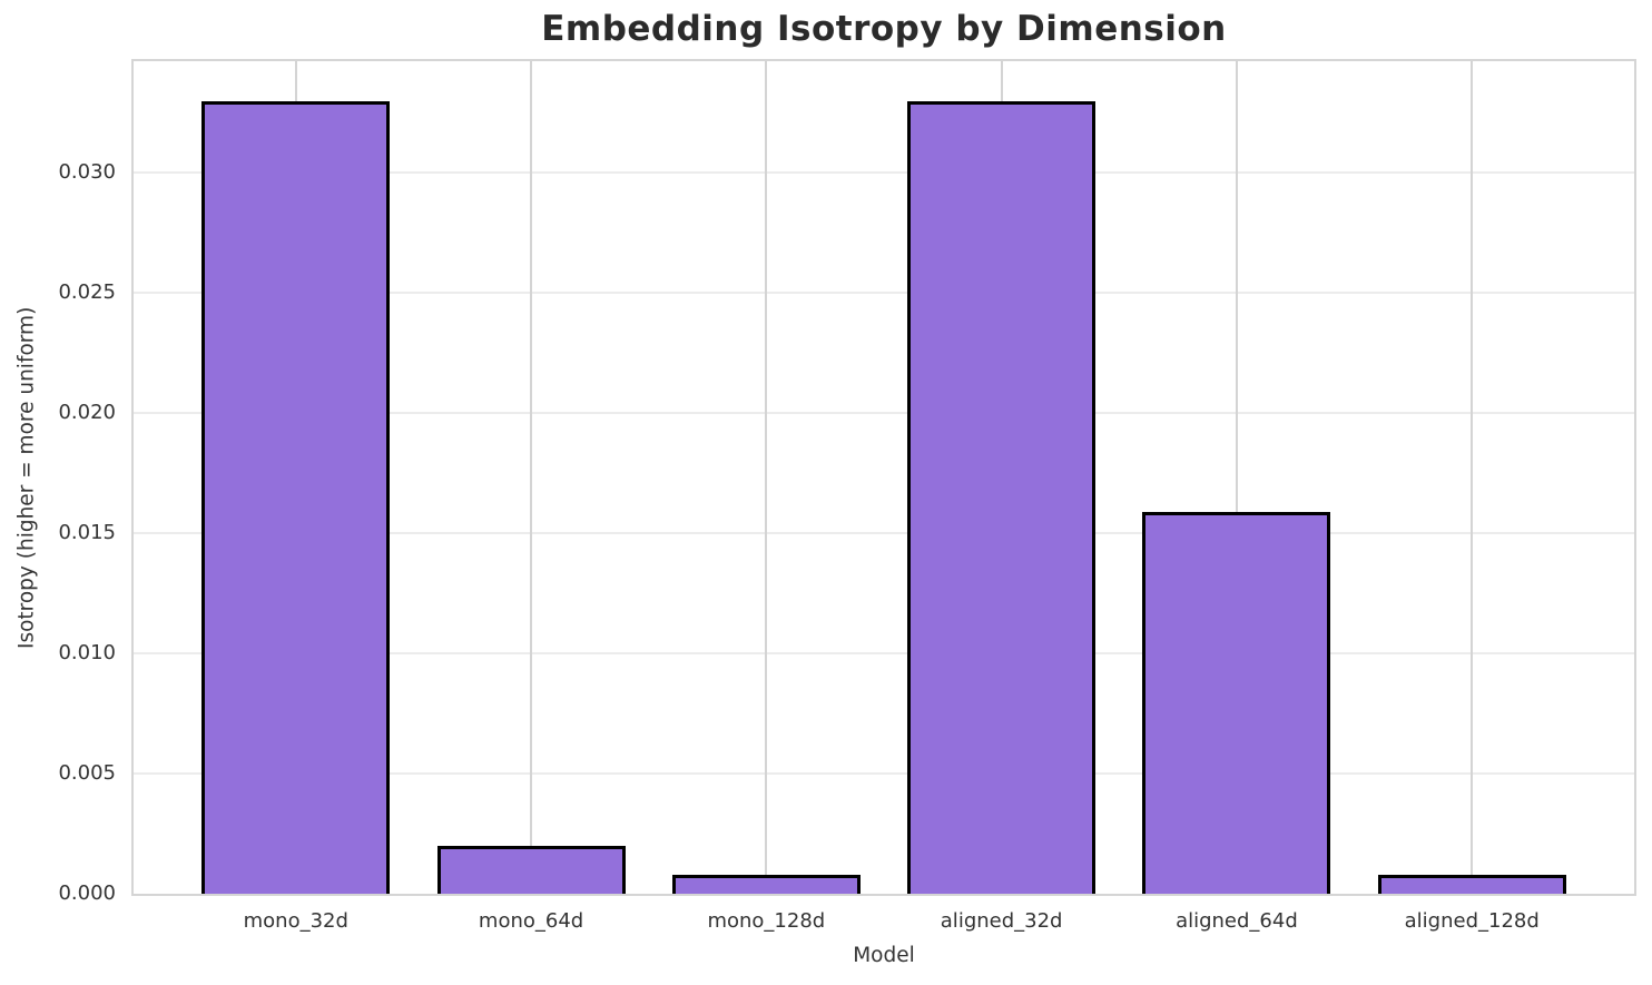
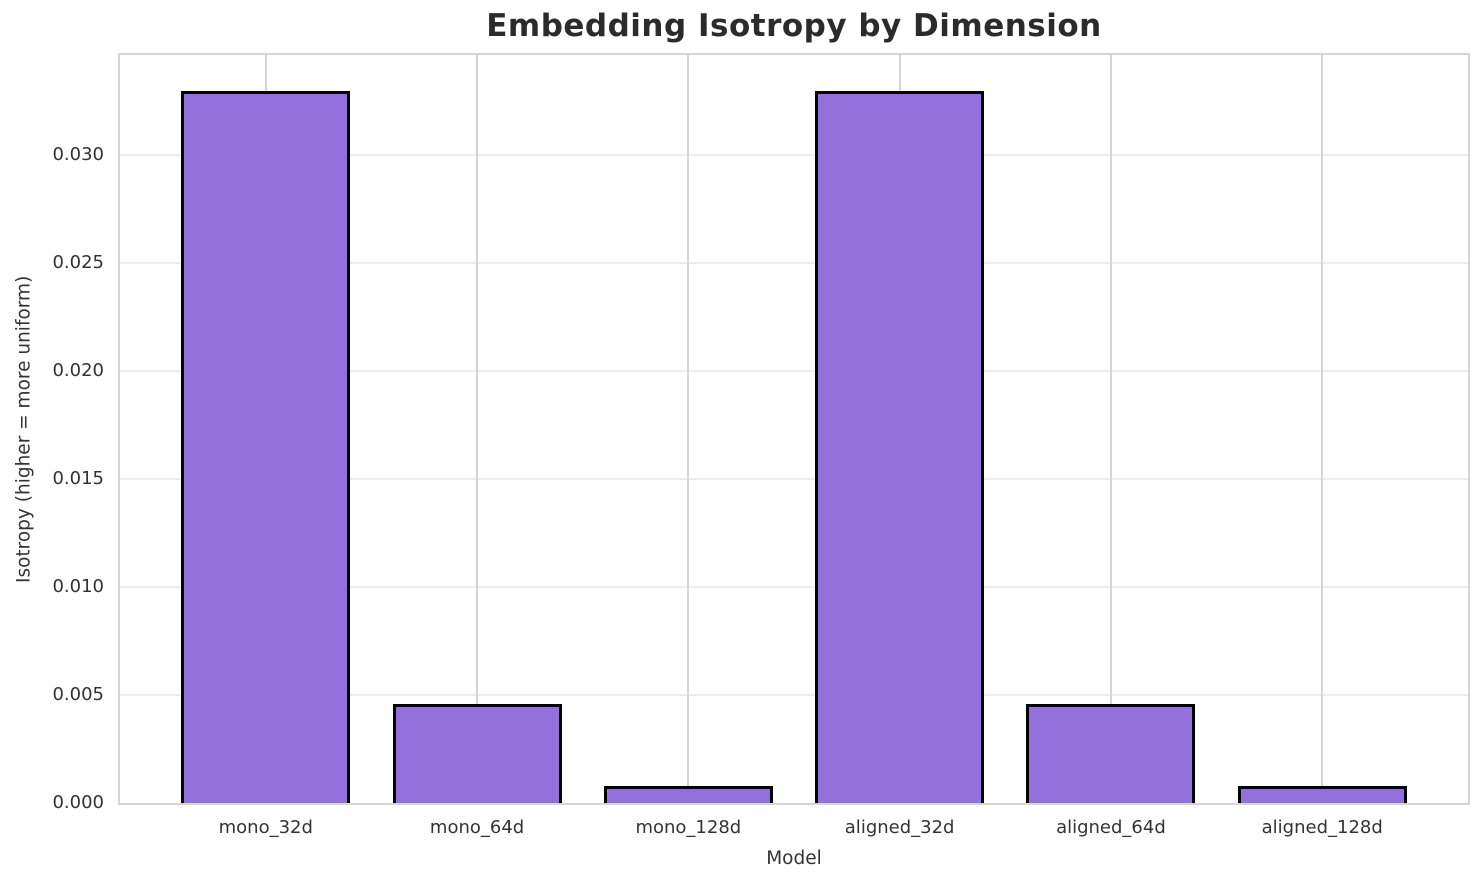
mono_64d: 0.0020 -> 0.0046
aligned_64d: 0.0159 -> 0.0046
